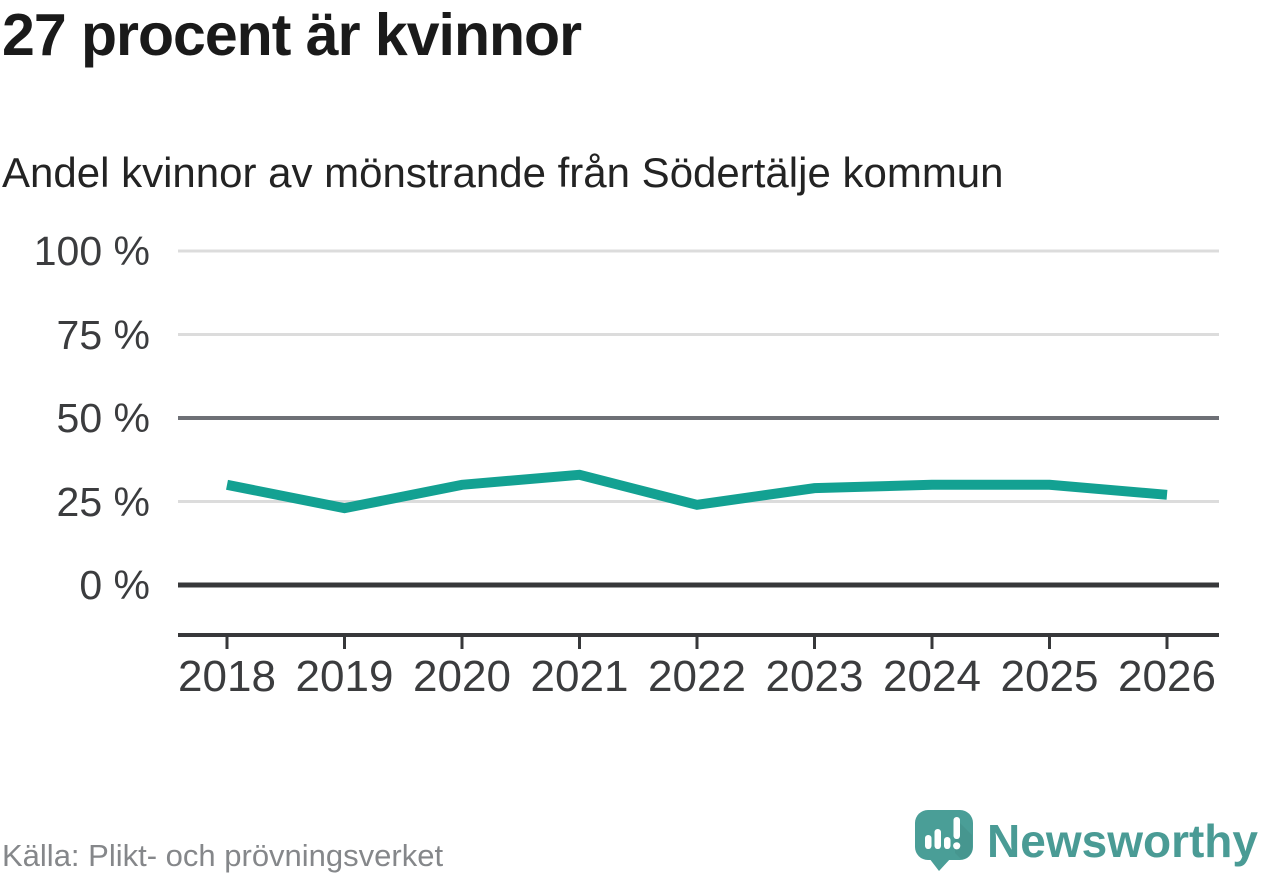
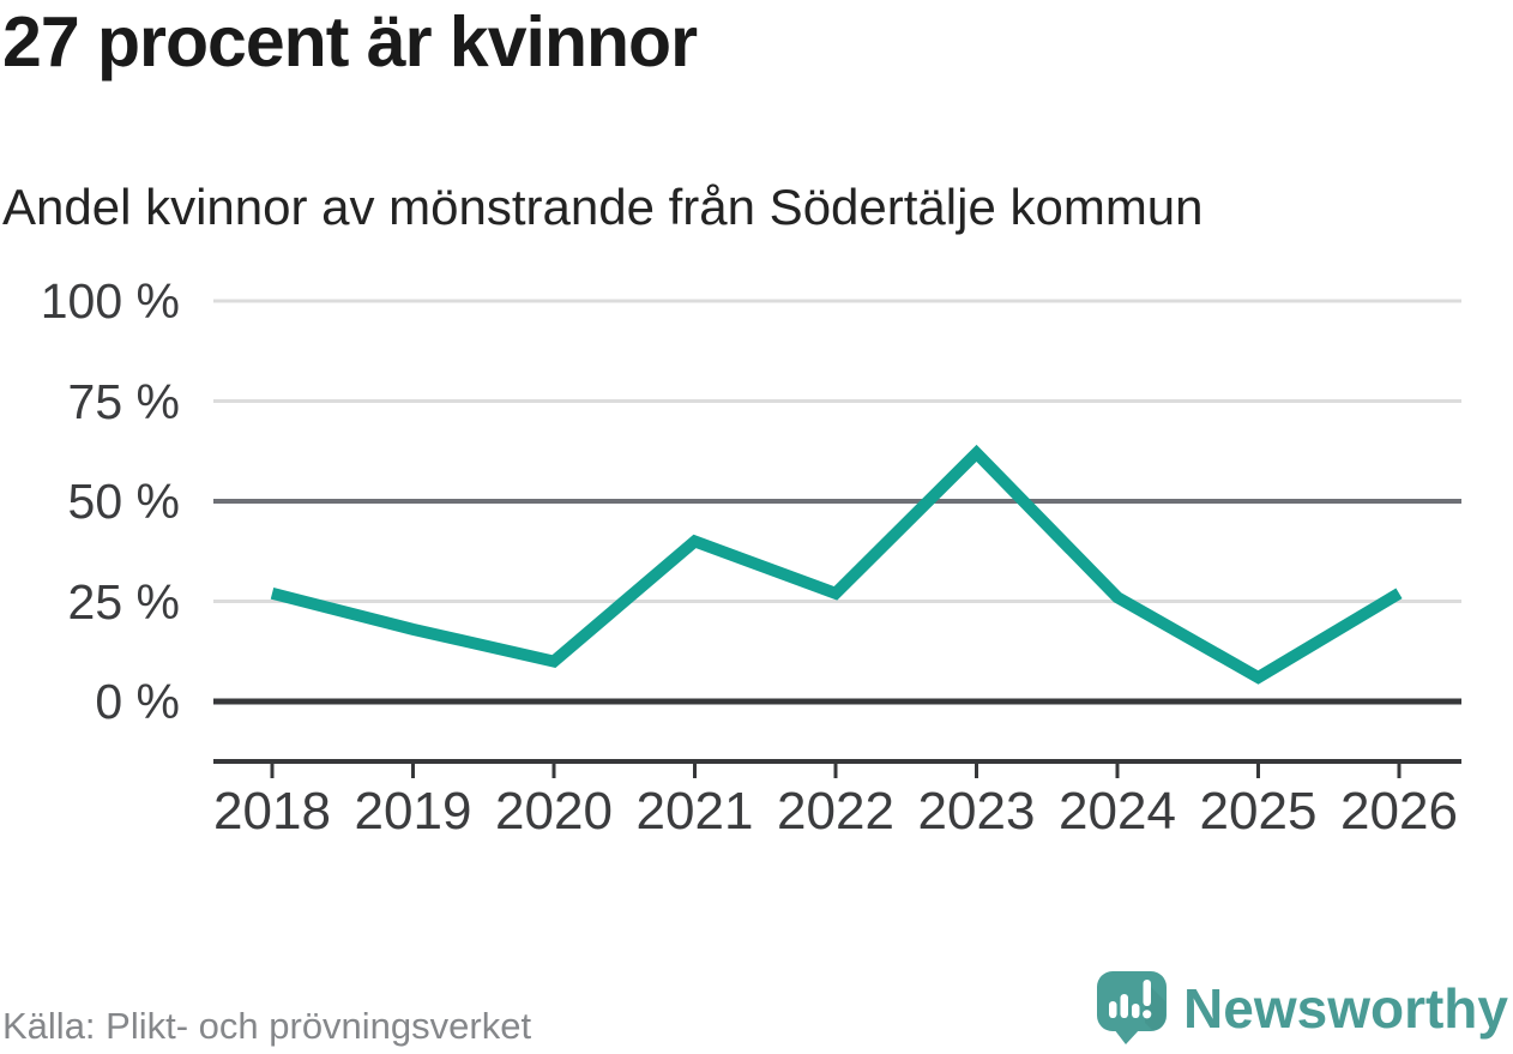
2018: 30% -> 27%
2019: 23% -> 18%
2020: 30% -> 10%
2021: 33% -> 40%
2022: 24% -> 27%
2023: 29% -> 62%
2024: 30% -> 26%
2025: 30% -> 6%
